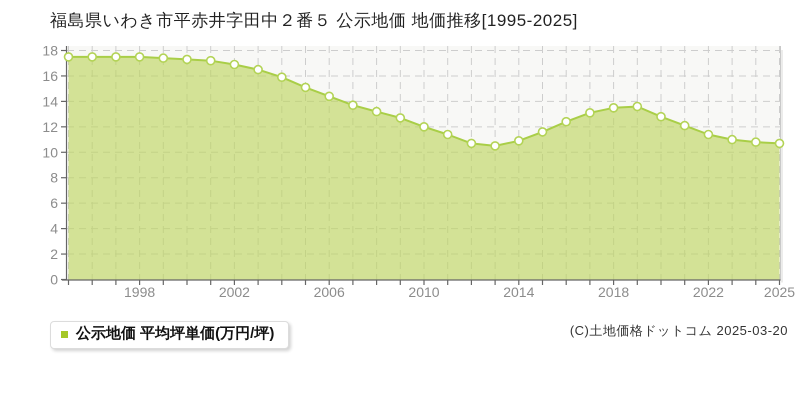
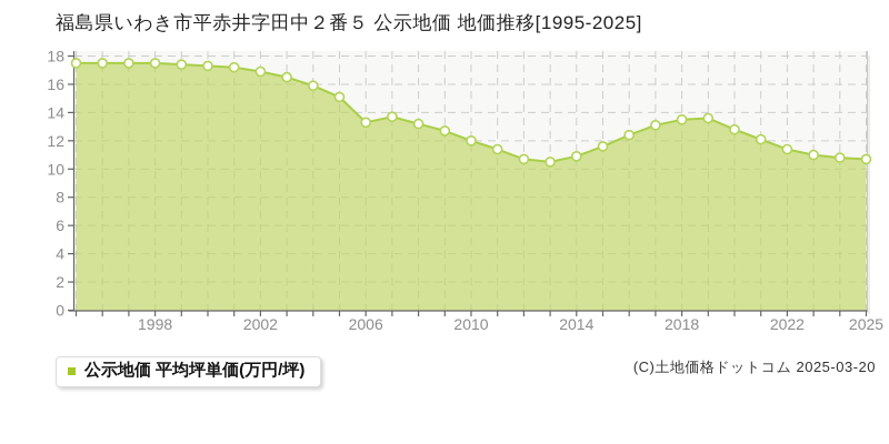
2006: 14.4 -> 13.3
